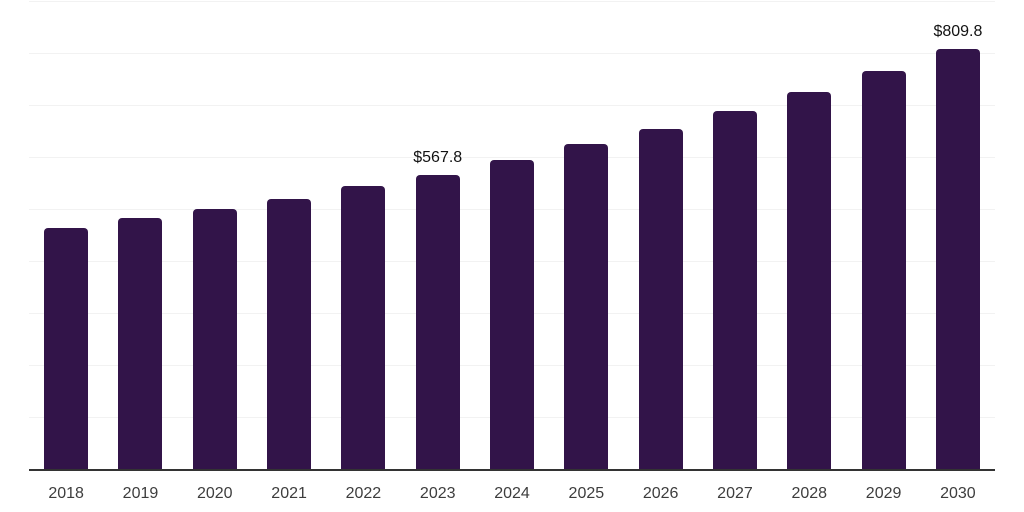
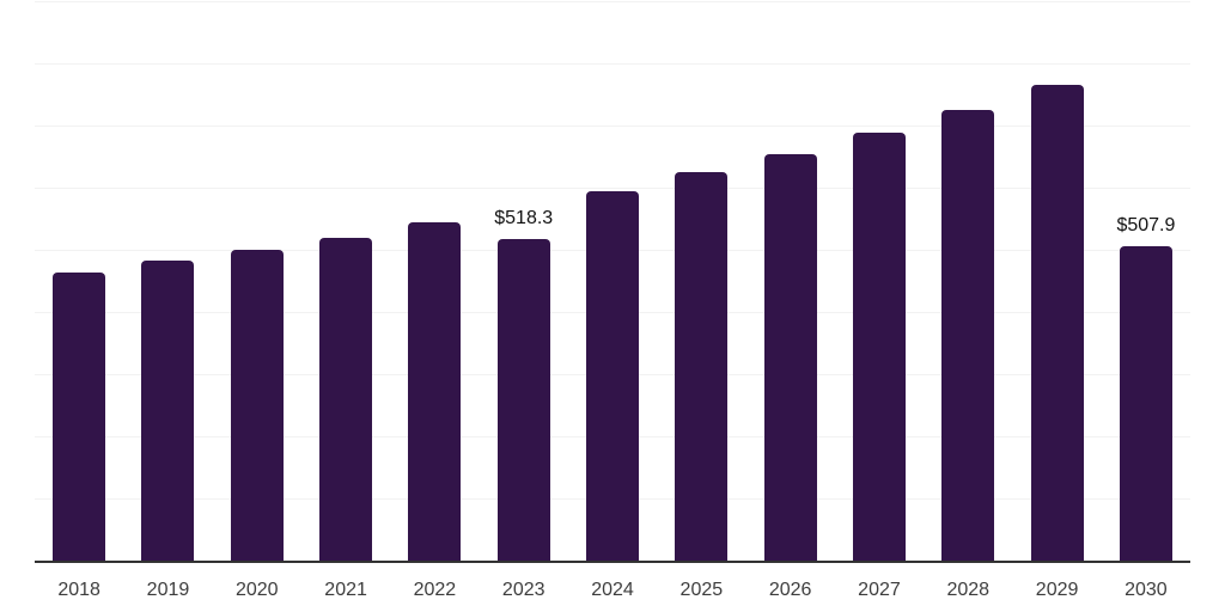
2023: $567.8 -> $518.3
2030: $809.8 -> $507.9
